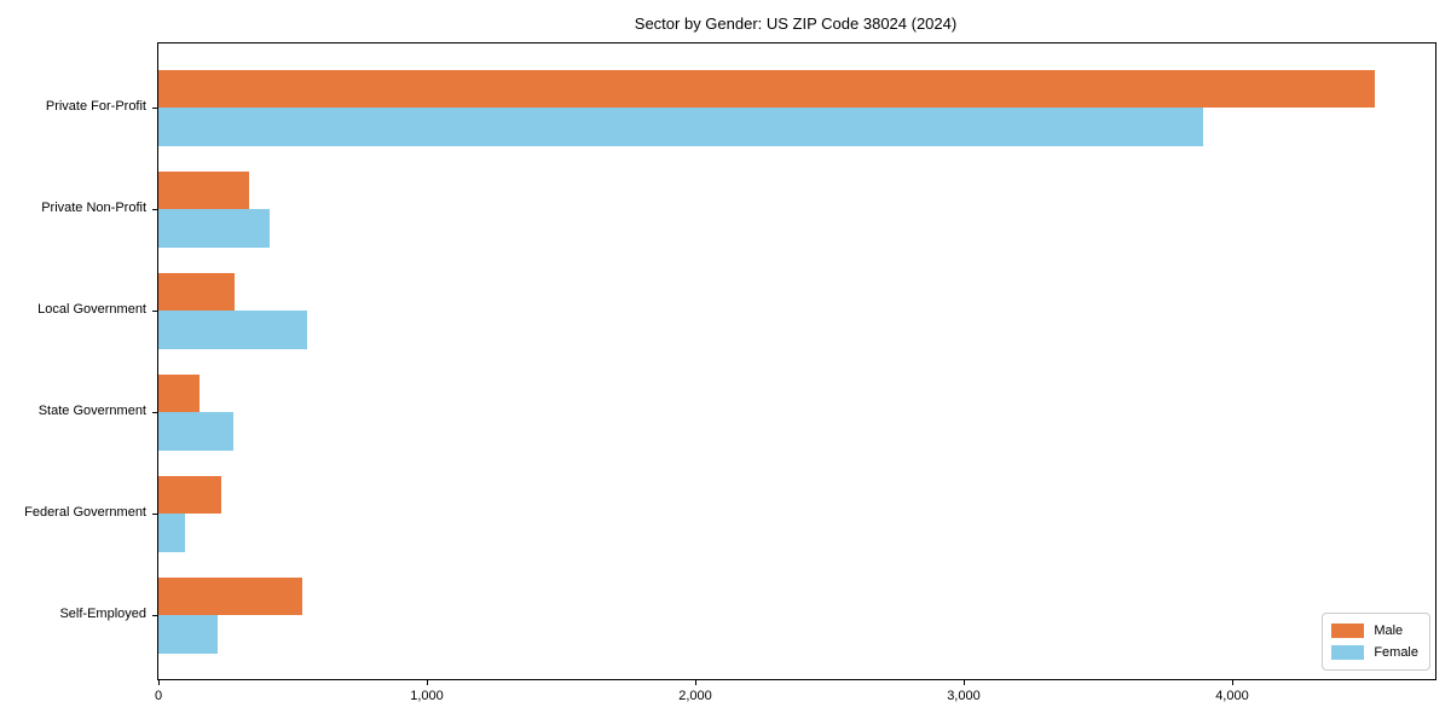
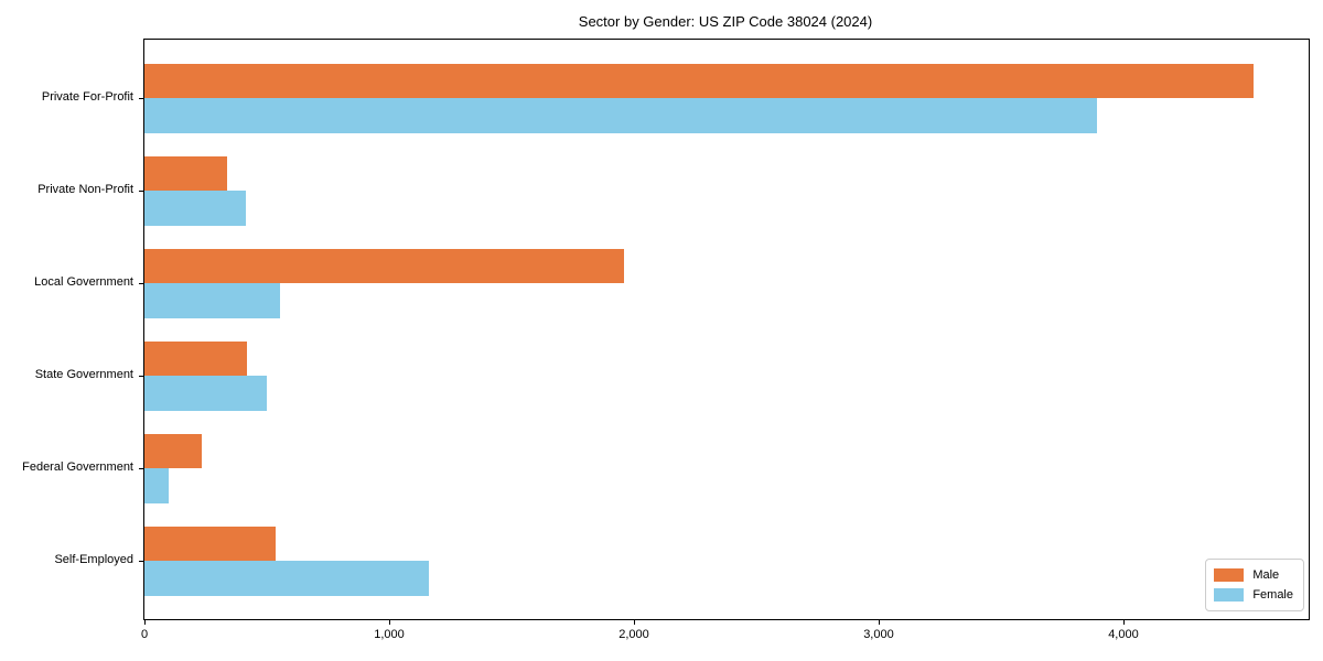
Male/Local Government: 280 -> 1960
Male/State Government: 160 -> 420
Female/State Government: 280 -> 500
Female/Self-Employed: 220 -> 1160
